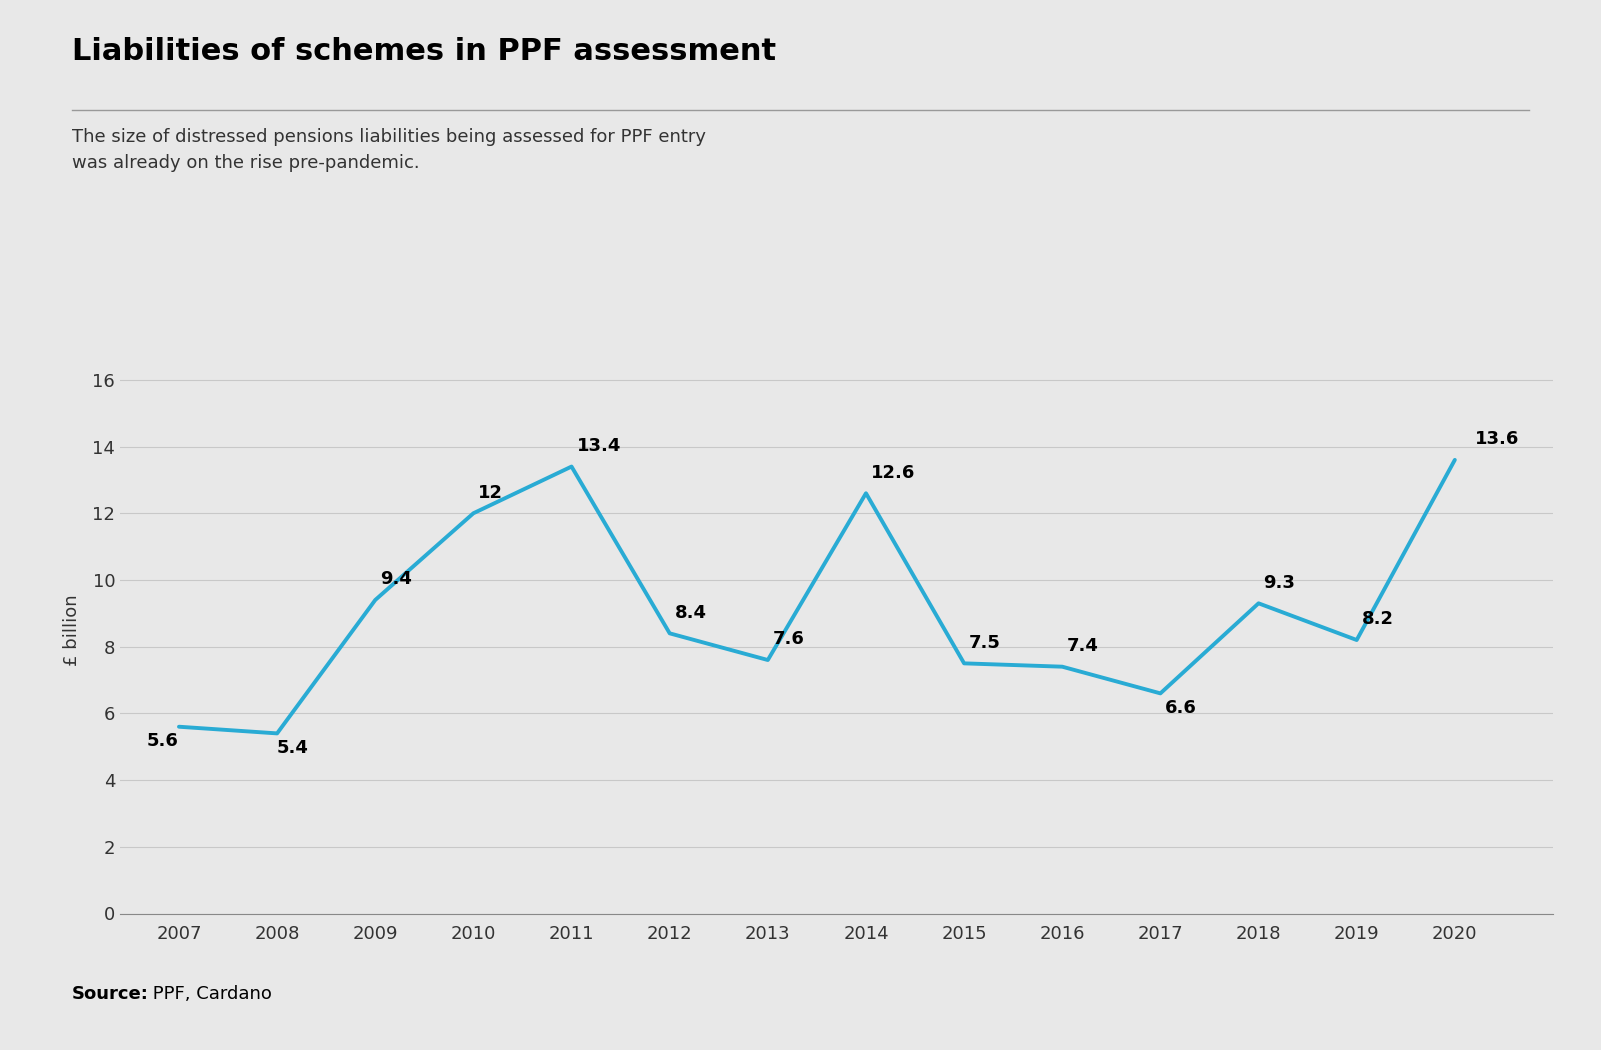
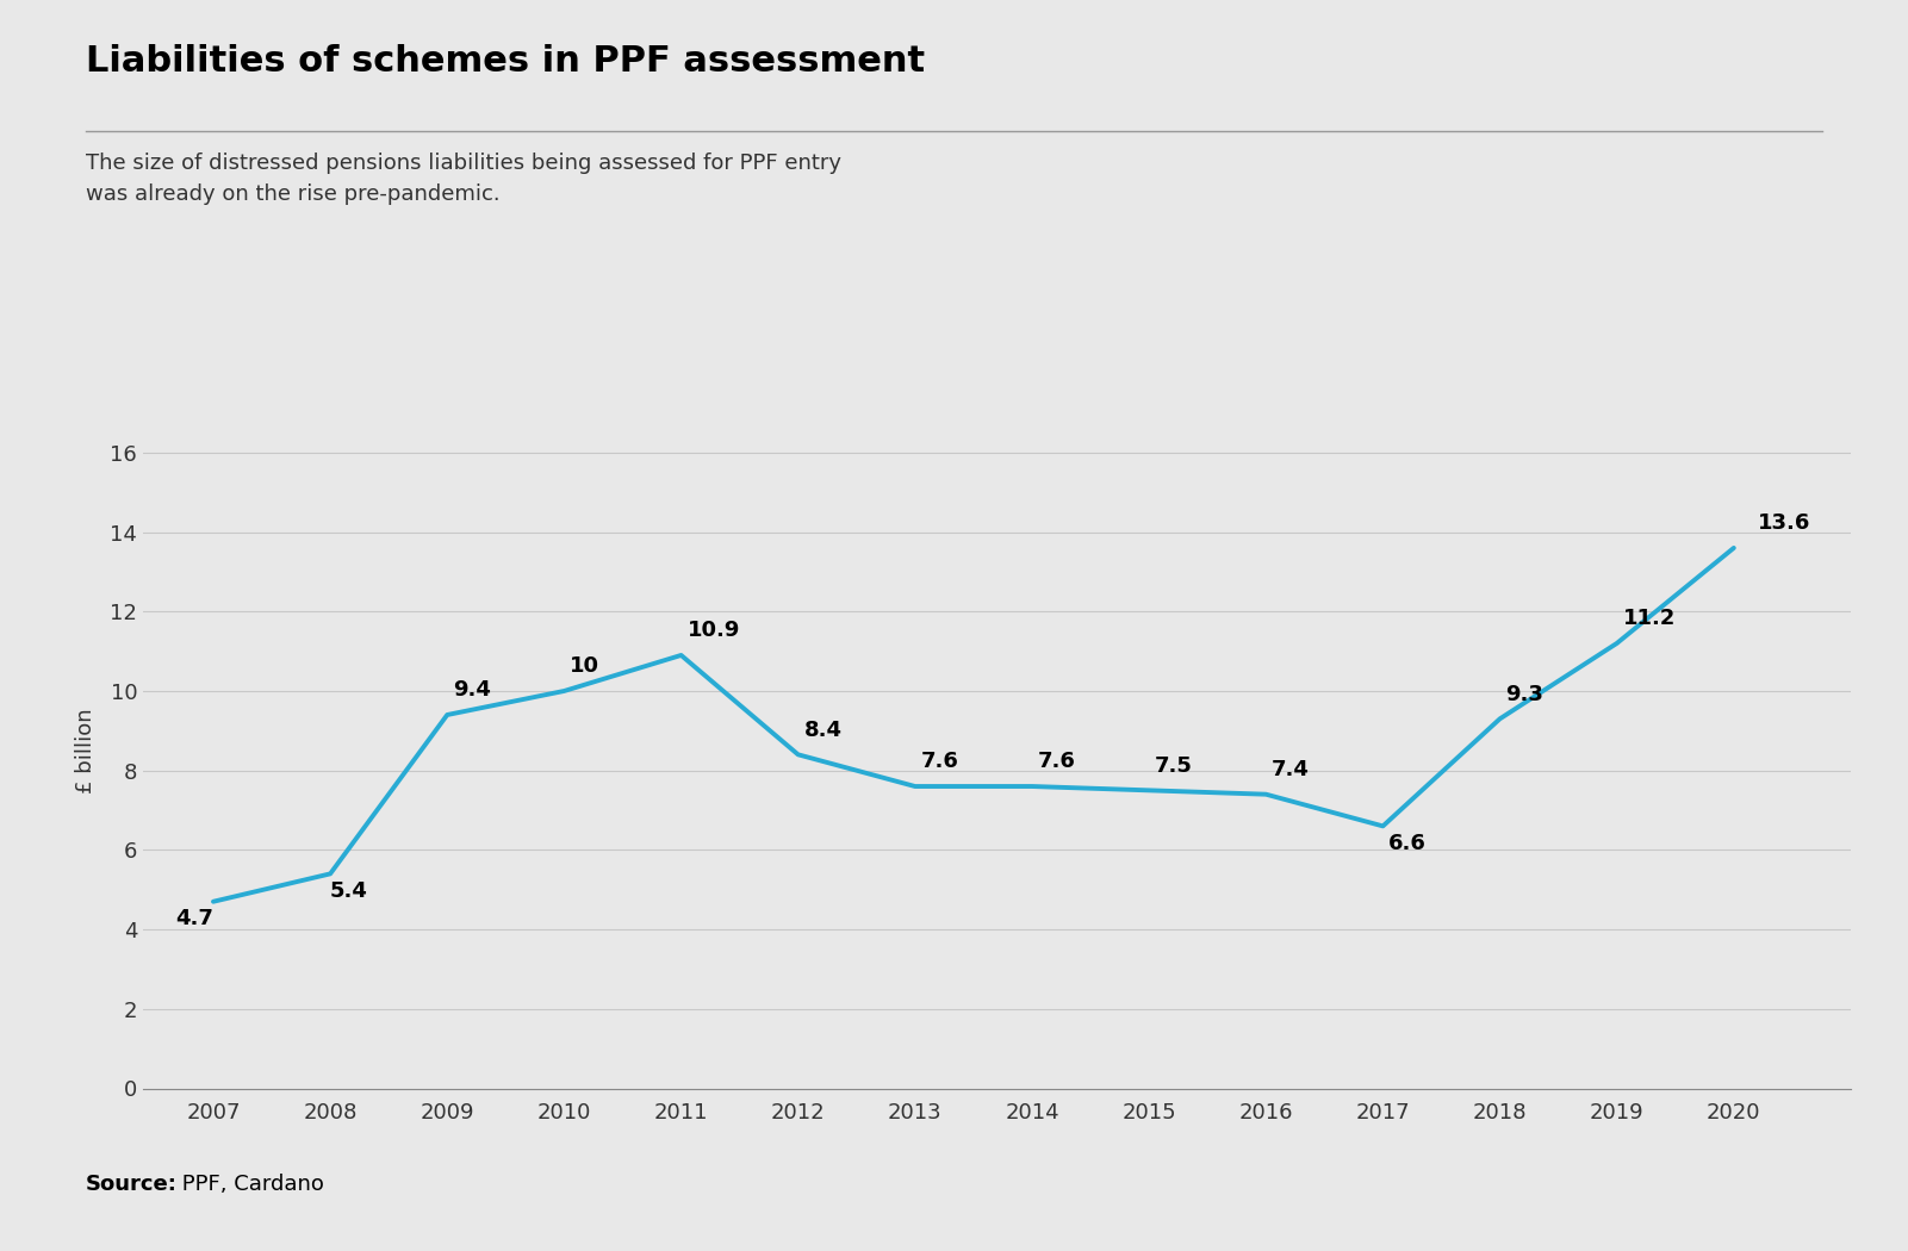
2007: 5.6 -> 4.7
2010: 12 -> 10
2011: 13.4 -> 10.9
2014: 12.6 -> 7.6
2019: 8.2 -> 11.2
